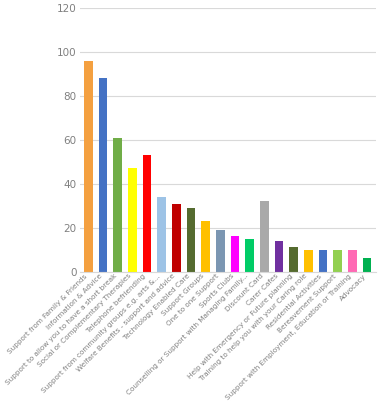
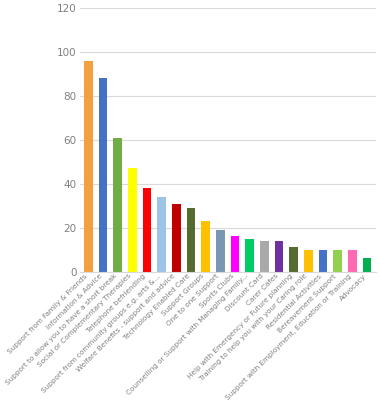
Telephone befriending: 53 -> 38
Discount Card: 32 -> 14
